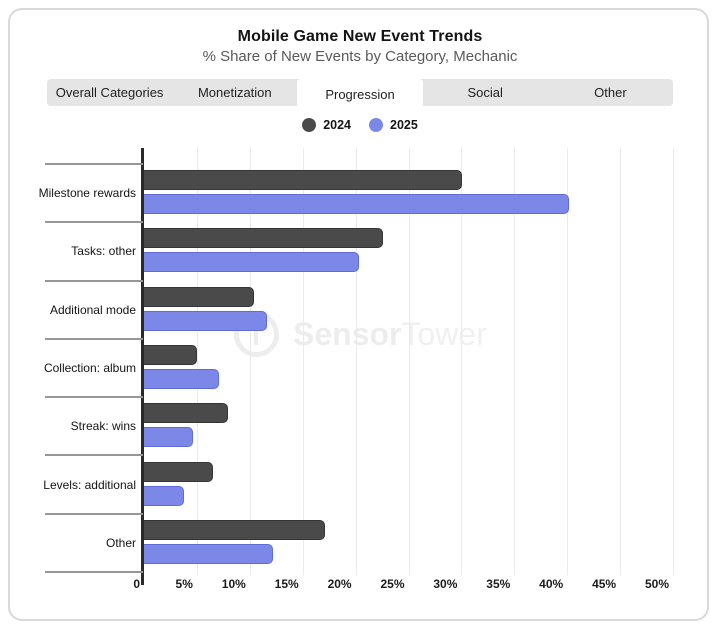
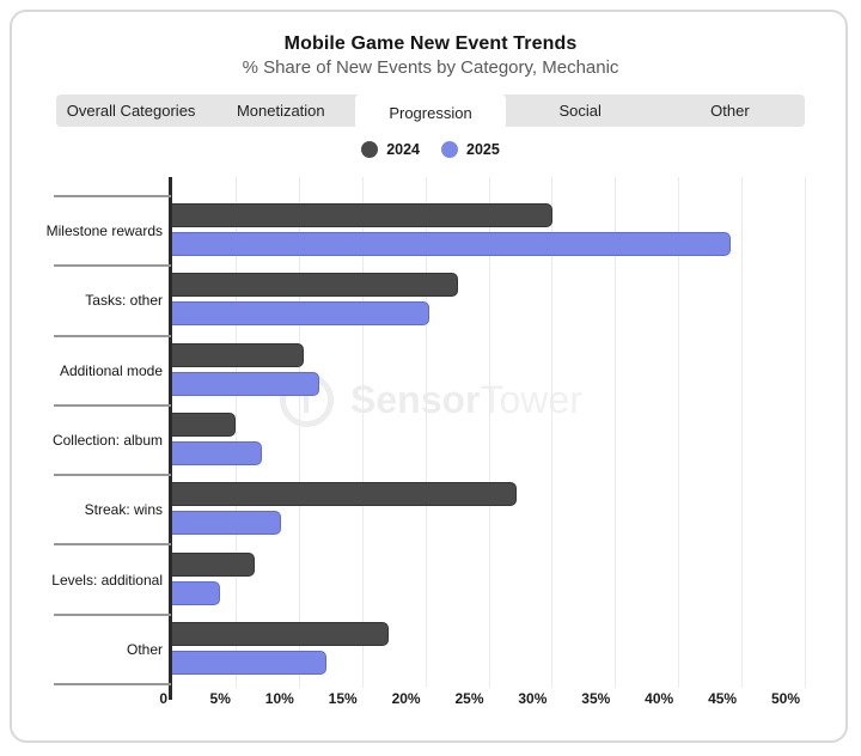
2025/Milestone rewards: 40.2% -> 44.1%
2024/Streak: wins: 7.9% -> 27.2%
2025/Streak: wins: 4.6% -> 8.6%
